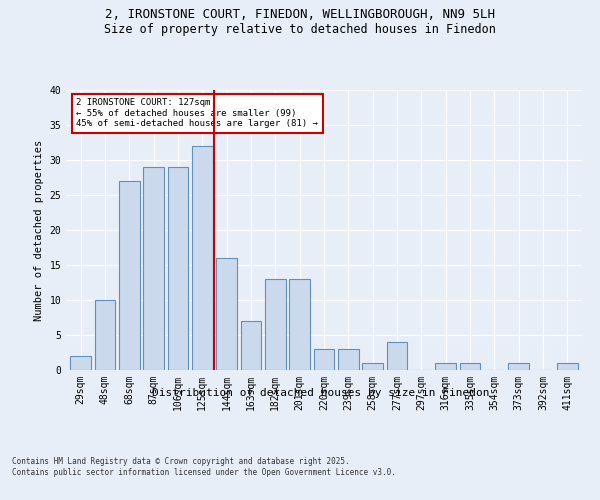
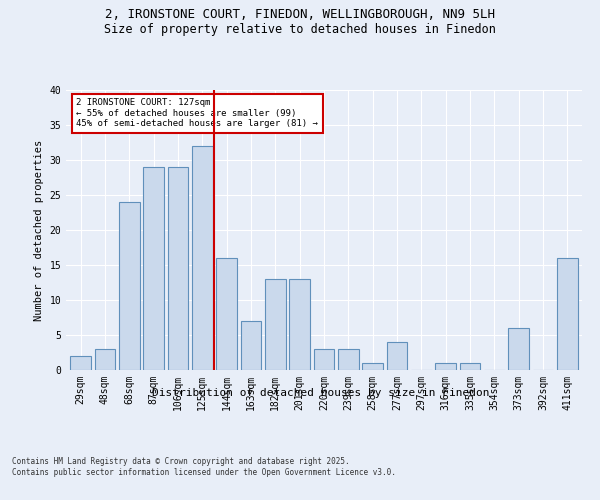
48sqm: 10 -> 3
68sqm: 27 -> 24
373sqm: 1 -> 6
411sqm: 1 -> 16
